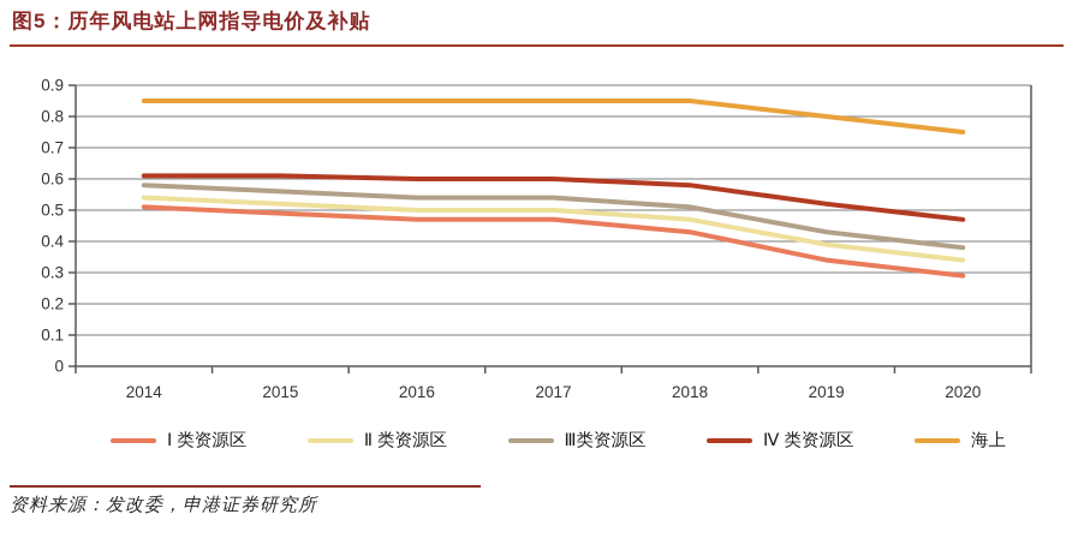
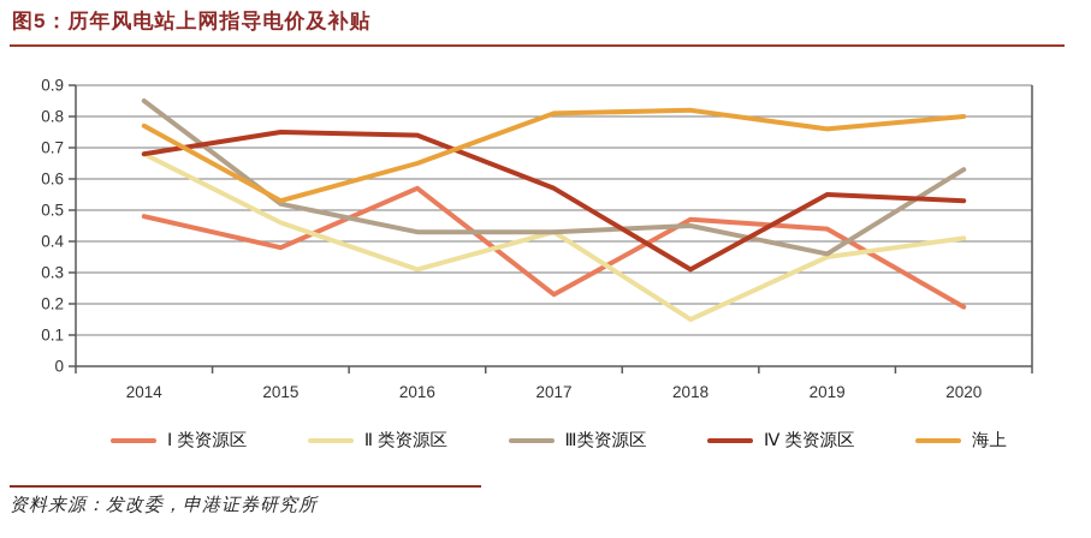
Ⅰ 类资源区/2014: 0.51 -> 0.48
Ⅱ 类资源区/2014: 0.54 -> 0.68
Ⅲ类资源区/2014: 0.58 -> 0.85
Ⅳ 类资源区/2014: 0.61 -> 0.68
海上/2014: 0.85 -> 0.77
Ⅰ 类资源区/2015: 0.49 -> 0.38
Ⅱ 类资源区/2015: 0.52 -> 0.46
Ⅲ类资源区/2015: 0.56 -> 0.52
Ⅳ 类资源区/2015: 0.61 -> 0.75
海上/2015: 0.85 -> 0.53
Ⅰ 类资源区/2016: 0.47 -> 0.57
Ⅱ 类资源区/2016: 0.50 -> 0.31
Ⅲ类资源区/2016: 0.54 -> 0.43
Ⅳ 类资源区/2016: 0.60 -> 0.74
海上/2016: 0.85 -> 0.65
Ⅰ 类资源区/2017: 0.47 -> 0.23
Ⅱ 类资源区/2017: 0.50 -> 0.43
Ⅲ类资源区/2017: 0.54 -> 0.43
Ⅳ 类资源区/2017: 0.60 -> 0.57
海上/2017: 0.85 -> 0.81
Ⅰ 类资源区/2018: 0.43 -> 0.47
Ⅱ 类资源区/2018: 0.47 -> 0.15
Ⅲ类资源区/2018: 0.51 -> 0.45
Ⅳ 类资源区/2018: 0.58 -> 0.31
海上/2018: 0.85 -> 0.82
Ⅰ 类资源区/2019: 0.34 -> 0.44
Ⅱ 类资源区/2019: 0.39 -> 0.35
Ⅲ类资源区/2019: 0.43 -> 0.36
Ⅳ 类资源区/2019: 0.52 -> 0.55
海上/2019: 0.80 -> 0.76
Ⅰ 类资源区/2020: 0.29 -> 0.19
Ⅱ 类资源区/2020: 0.34 -> 0.41
Ⅲ类资源区/2020: 0.38 -> 0.63
Ⅳ 类资源区/2020: 0.47 -> 0.53
海上/2020: 0.75 -> 0.80
